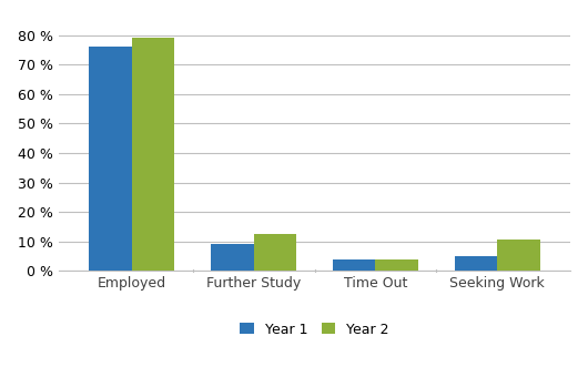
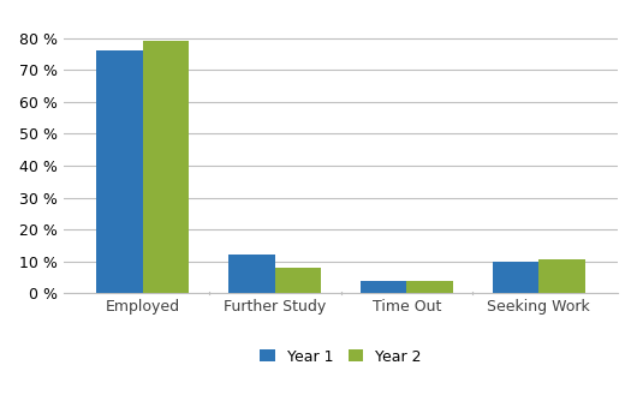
Year 1/Further Study: 9 % -> 12 %
Year 2/Further Study: 12.5 % -> 8.0 %
Year 1/Seeking Work: 5 % -> 10 %
